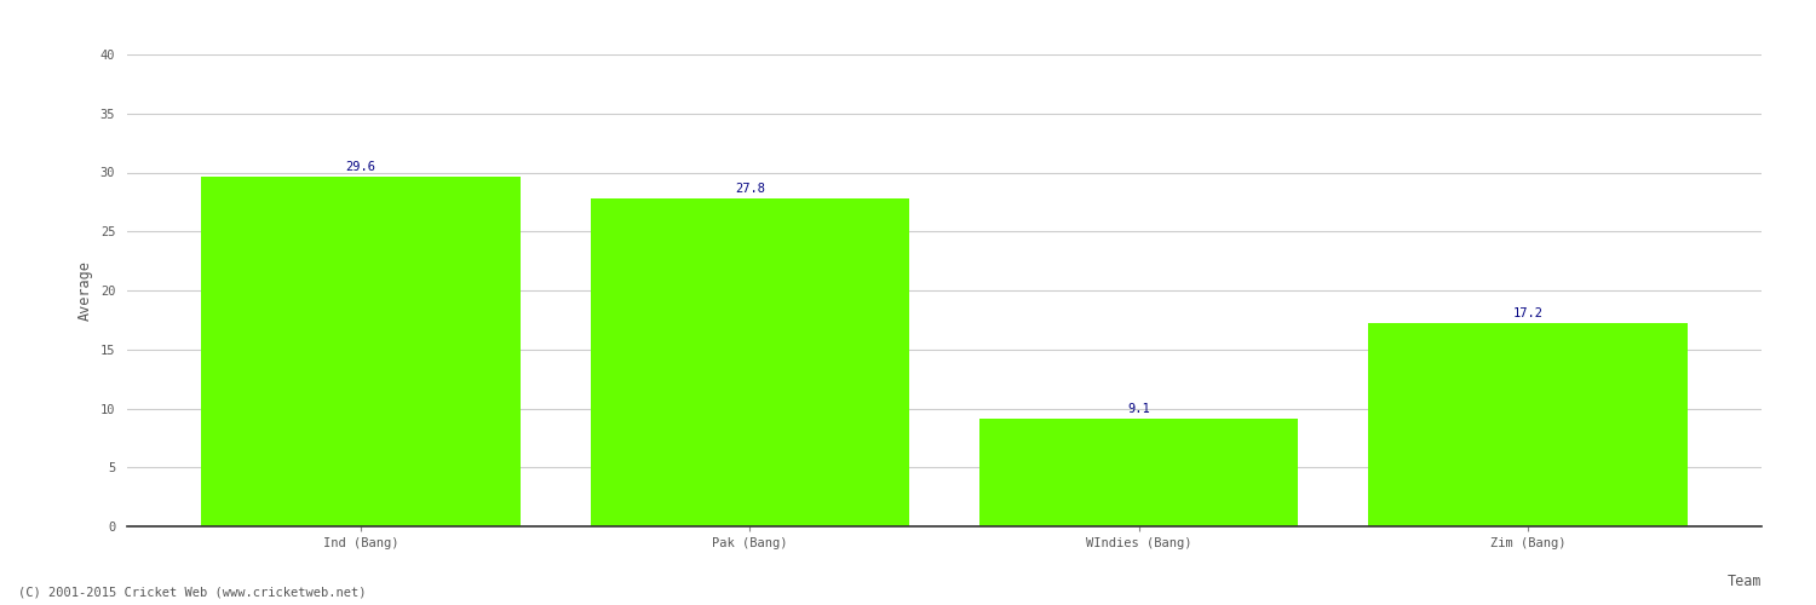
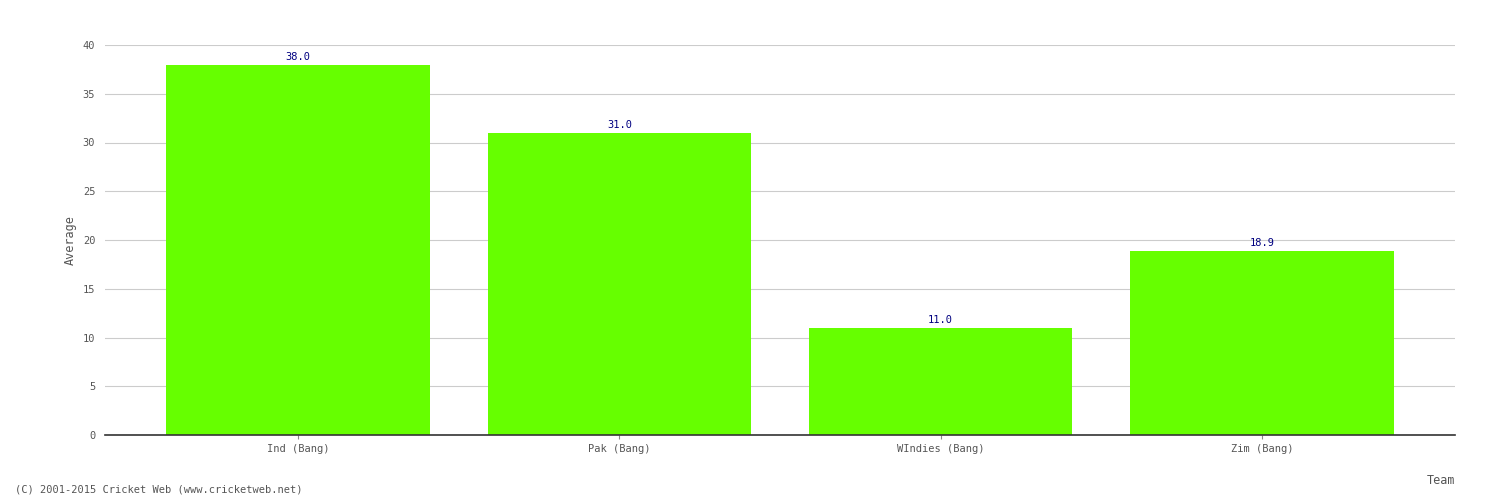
Ind (Bang): 29.6 -> 38.0
Pak (Bang): 27.8 -> 31.0
WIndies (Bang): 9.1 -> 11.0
Zim (Bang): 17.2 -> 18.9
